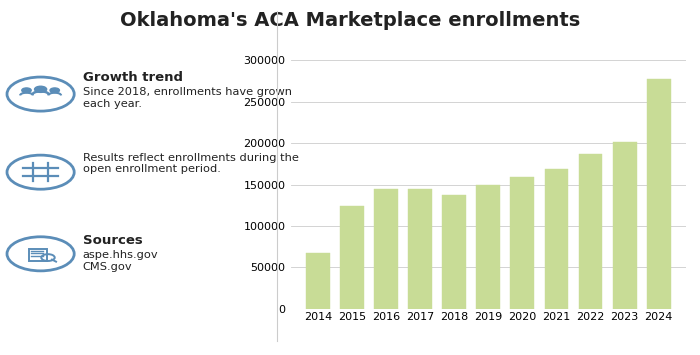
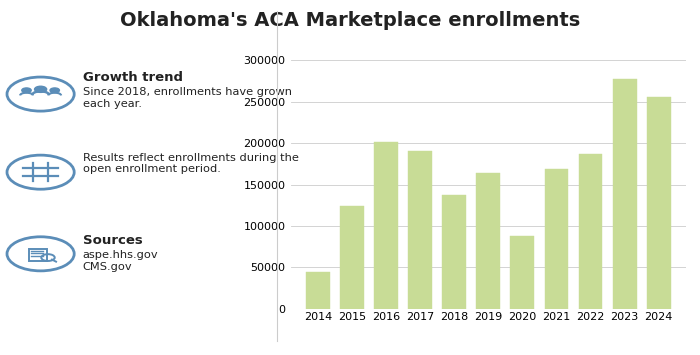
2014: 68000 -> 44000
2016: 145000 -> 202000
2017: 145000 -> 190000
2019: 150000 -> 164000
2020: 159000 -> 88000
2023: 202000 -> 278000
2024: 277000 -> 256000
